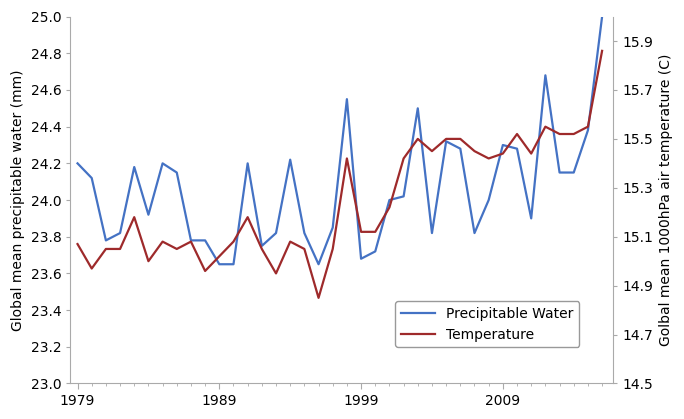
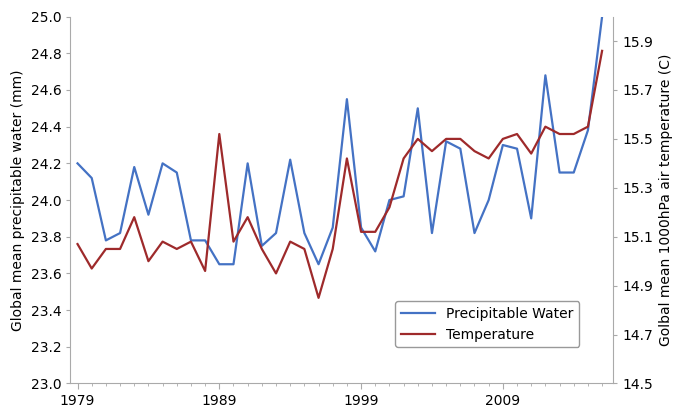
Temperature/1989: 15.02 -> 15.52
Precipitable Water/1999: 23.68 -> 23.85
Temperature/2009: 15.44 -> 15.50
